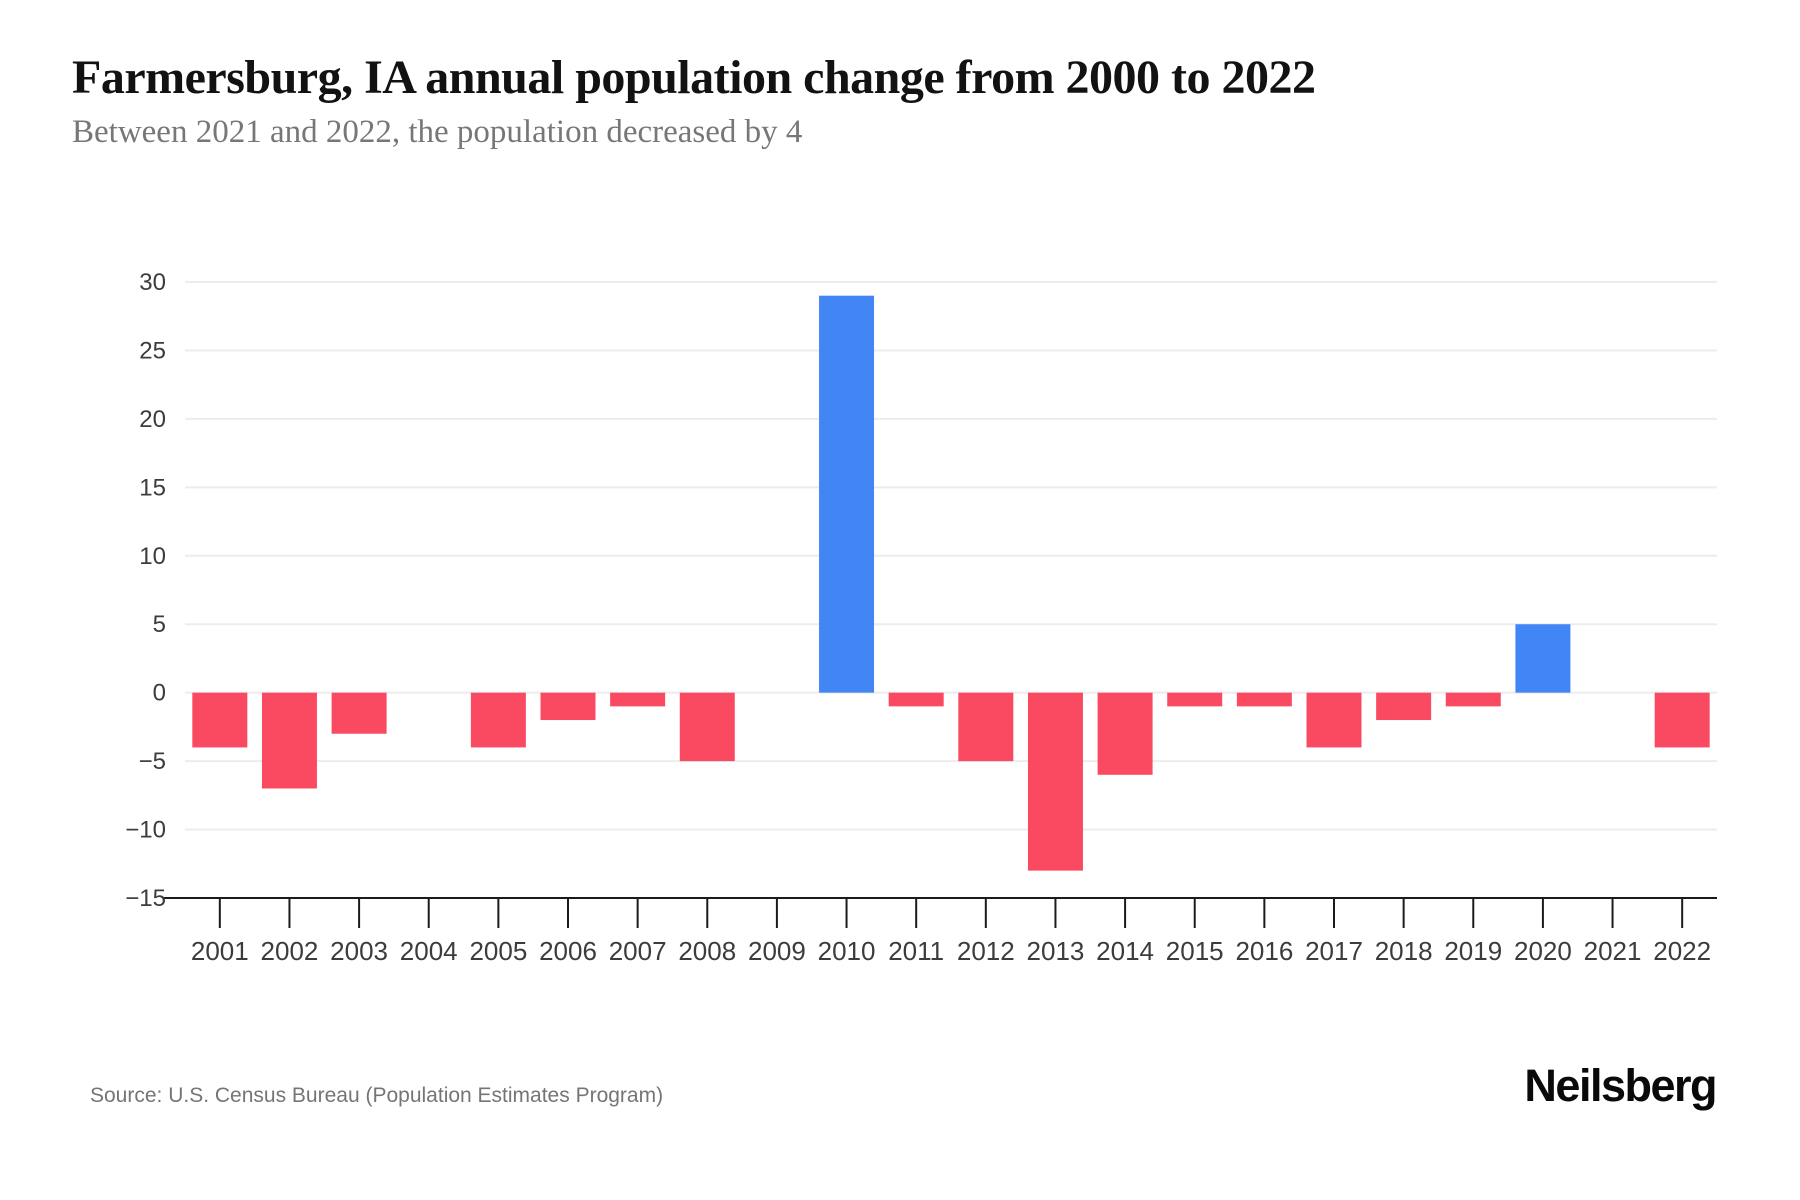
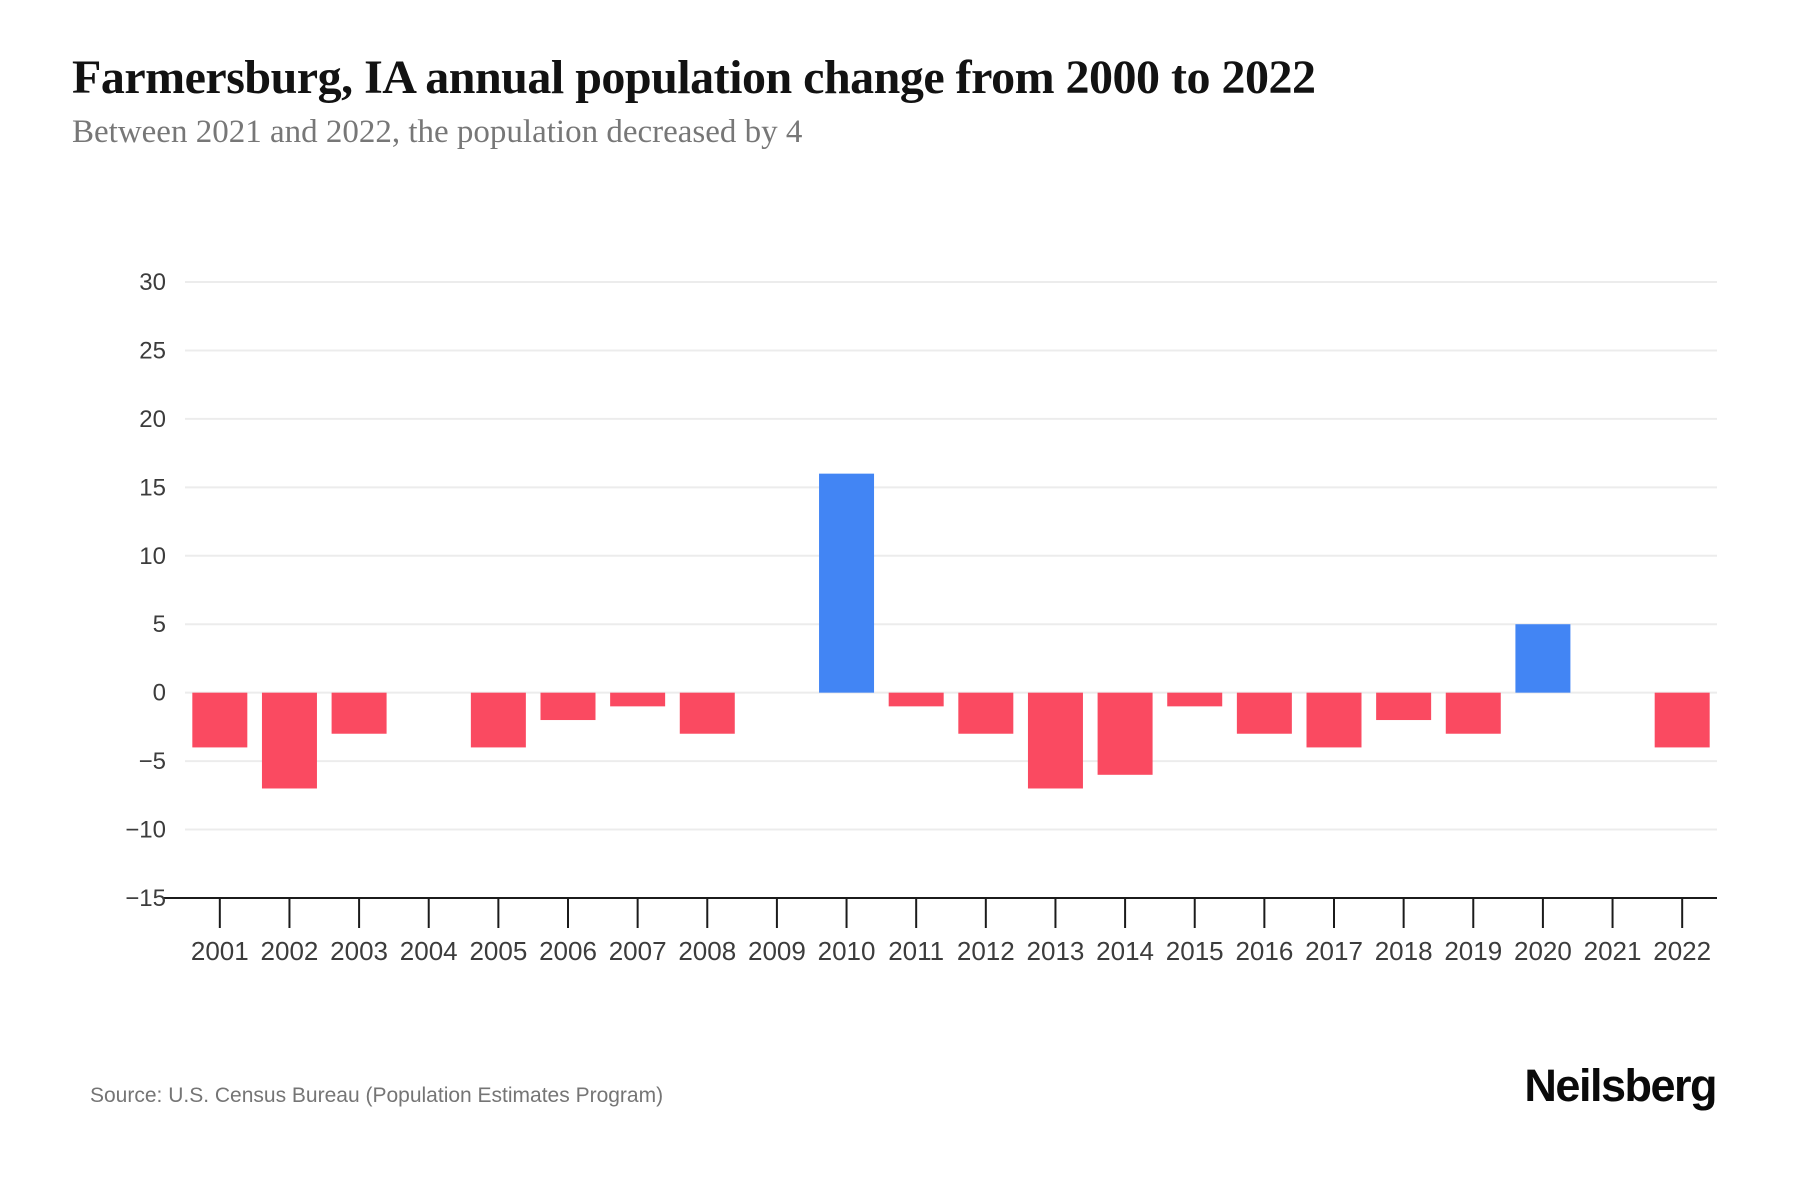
2008: -5 -> -3
2010: 29 -> 16
2012: -5 -> -3
2013: -13 -> -7
2016: -1 -> -3
2019: -1 -> -3
